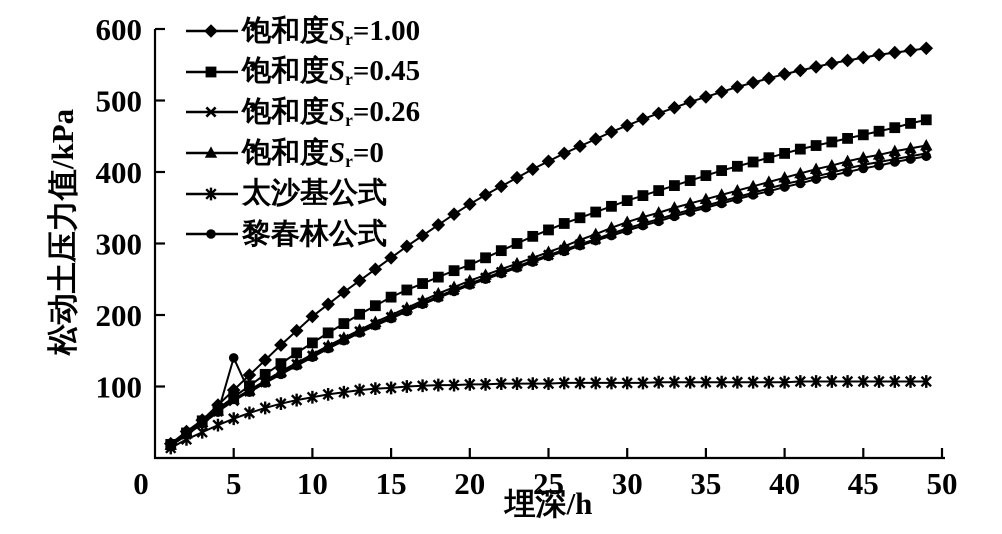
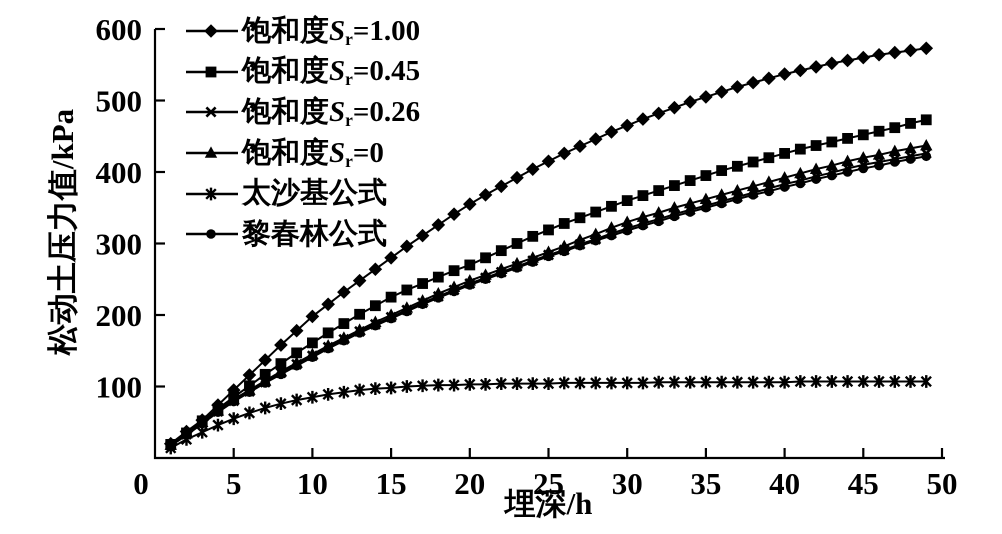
黎春林公式/5: 140 -> 80
